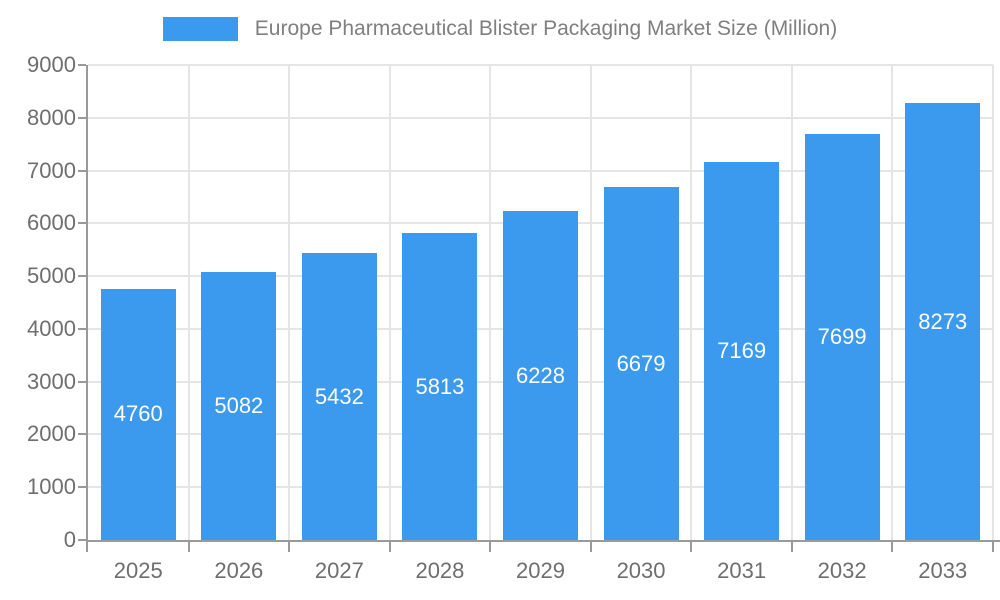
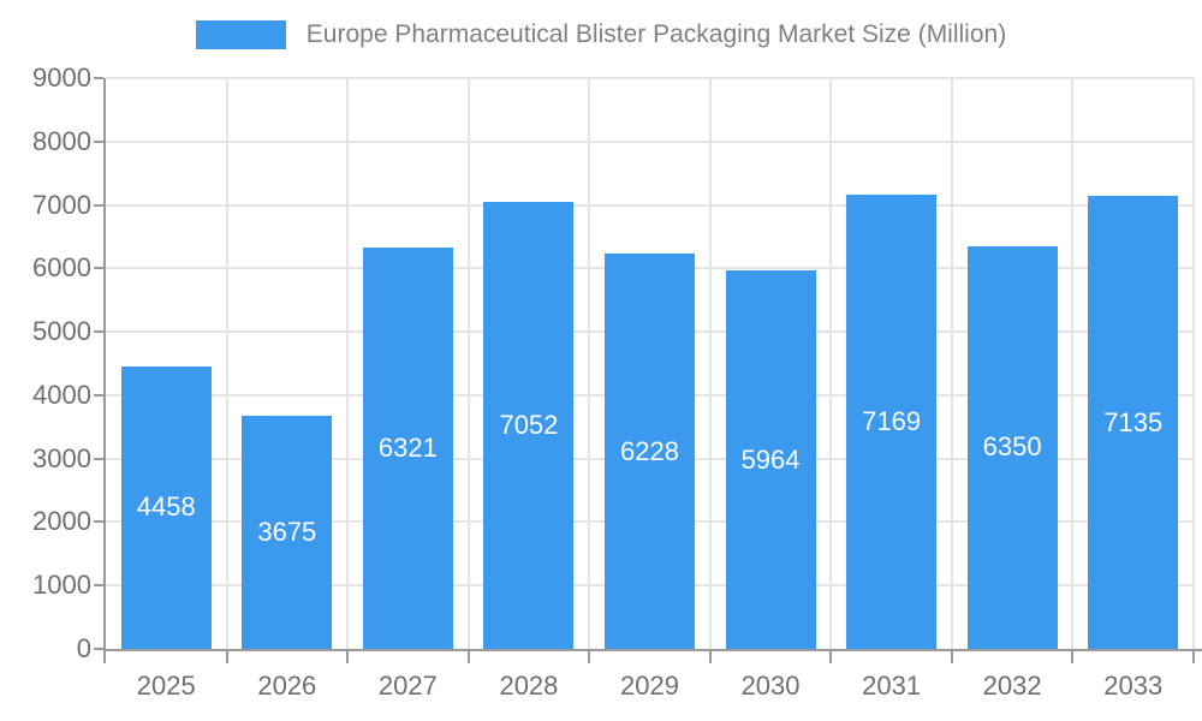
2025: 4760 -> 4458
2026: 5082 -> 3675
2027: 5432 -> 6321
2028: 5813 -> 7052
2030: 6679 -> 5964
2032: 7699 -> 6350
2033: 8273 -> 7135
